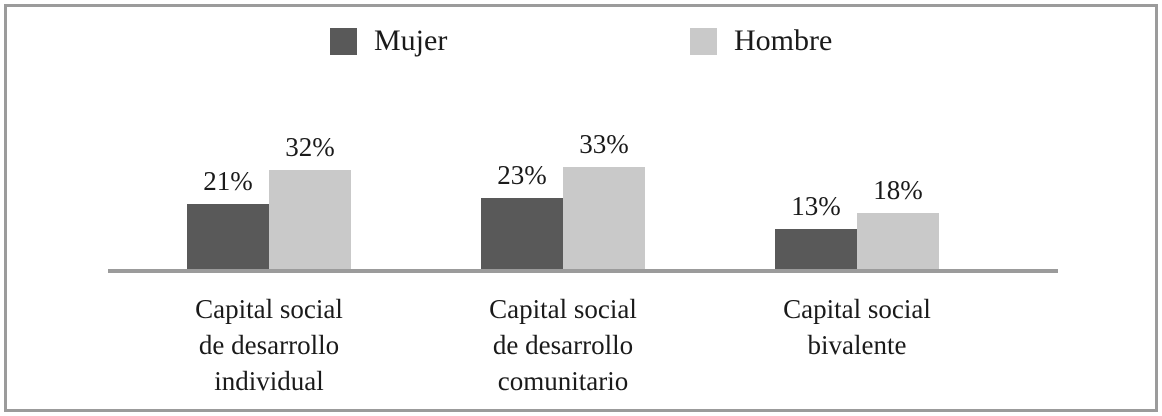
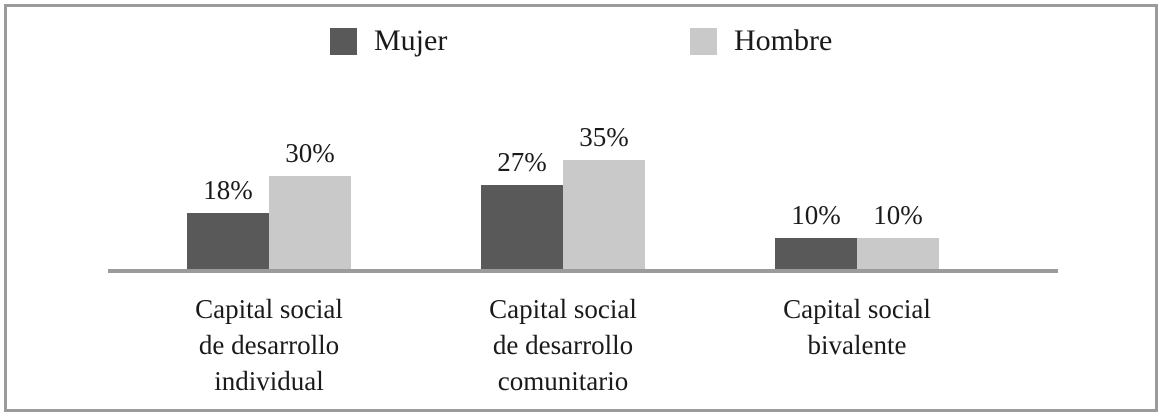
Mujer/Capital social de desarrollo individual: 21% -> 18%
Hombre/Capital social de desarrollo individual: 32% -> 30%
Mujer/Capital social de desarrollo comunitario: 23% -> 27%
Hombre/Capital social de desarrollo comunitario: 33% -> 35%
Mujer/Capital social bivalente: 13% -> 10%
Hombre/Capital social bivalente: 18% -> 10%
